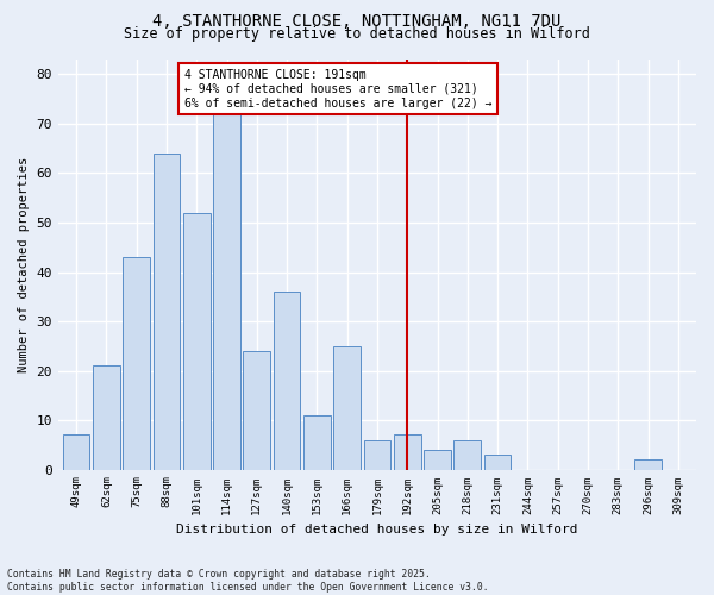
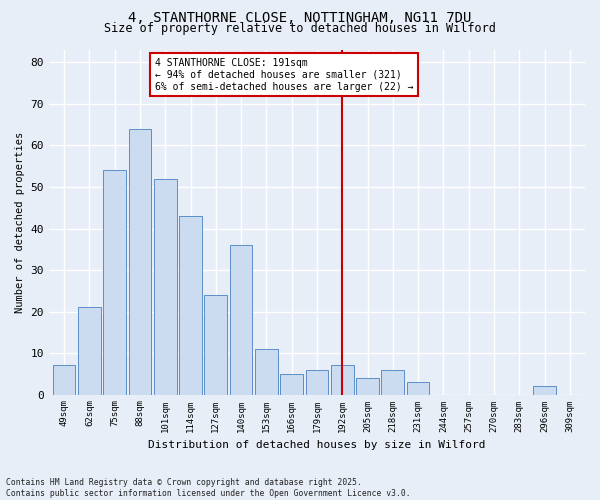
75sqm: 43 -> 54
114sqm: 72 -> 43
166sqm: 25 -> 5
